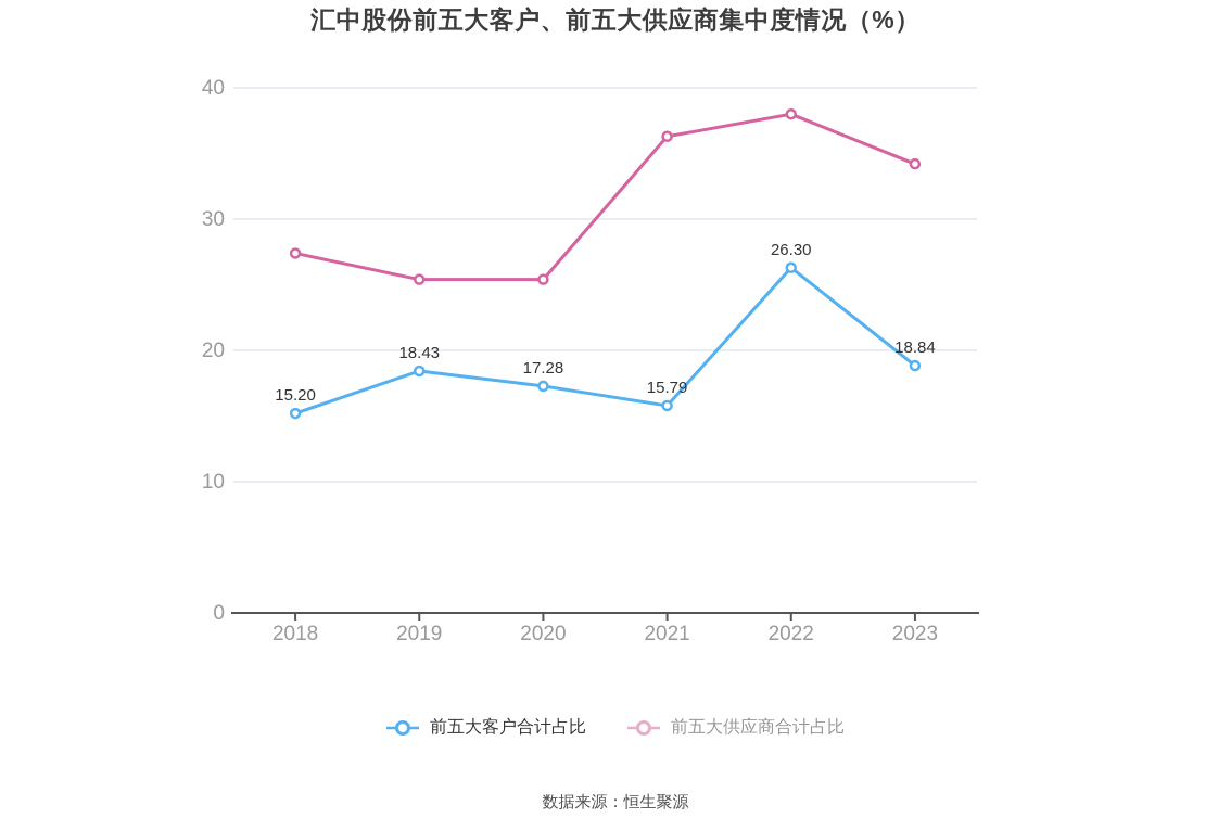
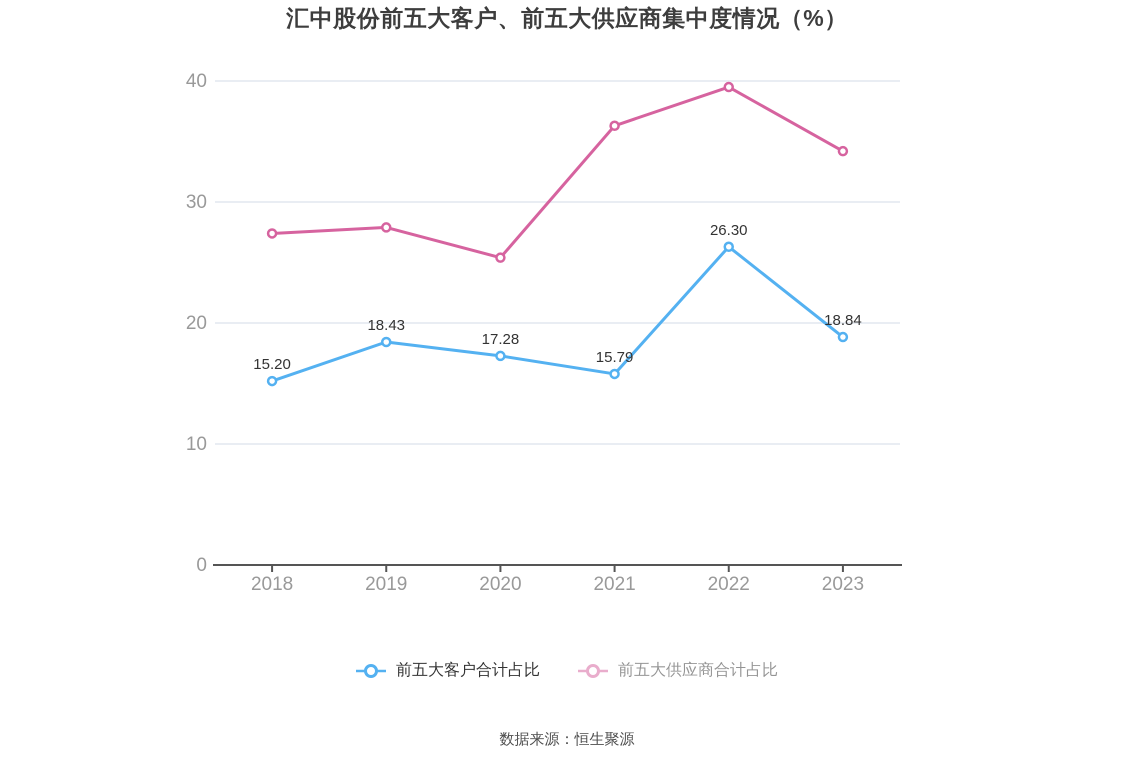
前五大供应商合计占比/2019: 25.4 -> 27.9
前五大供应商合计占比/2022: 38.0 -> 39.5
